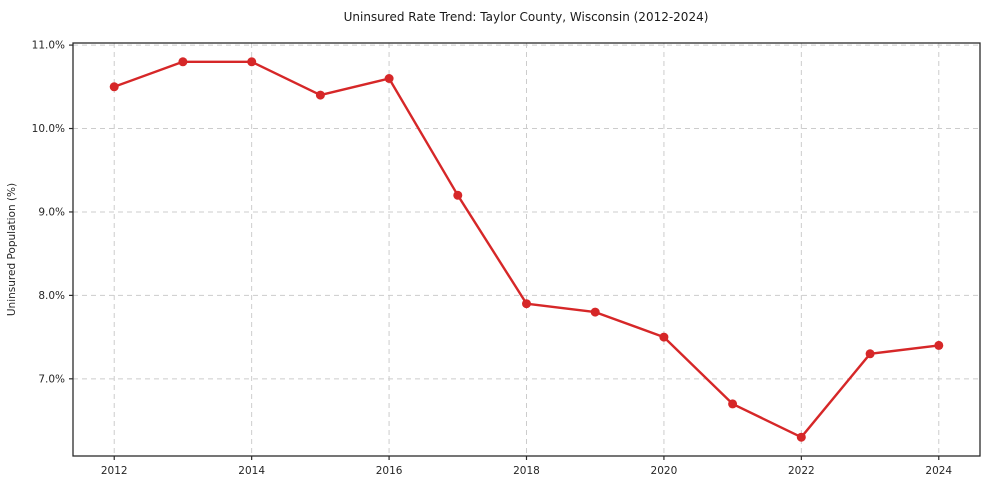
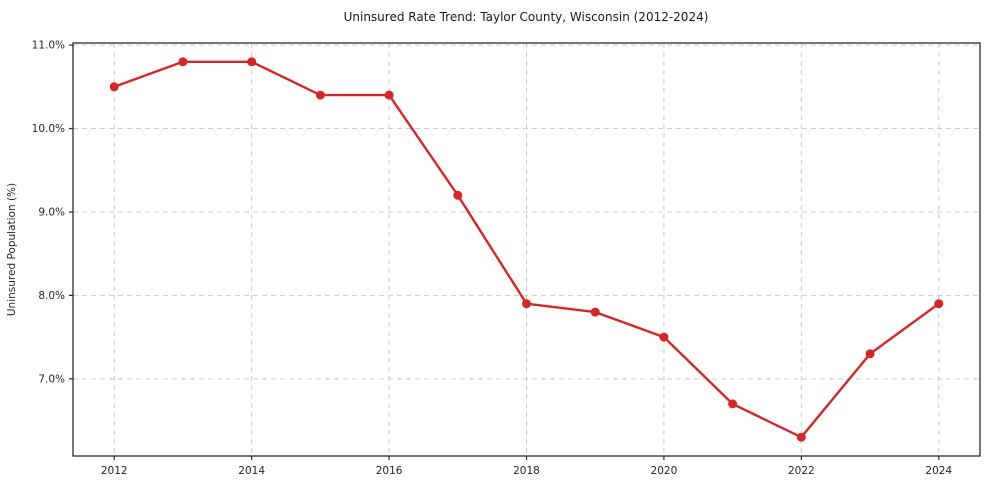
2016: 10.6% -> 10.4%
2024: 7.4% -> 7.9%
